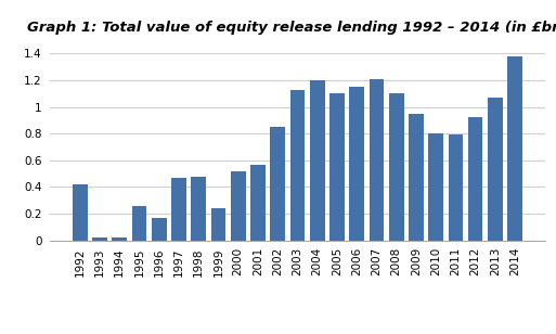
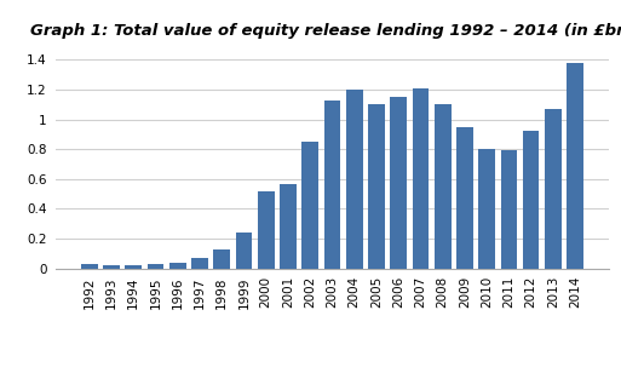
1992: 0.42 -> 0.03
1995: 0.26 -> 0.03
1996: 0.17 -> 0.04
1997: 0.47 -> 0.07
1998: 0.48 -> 0.13
